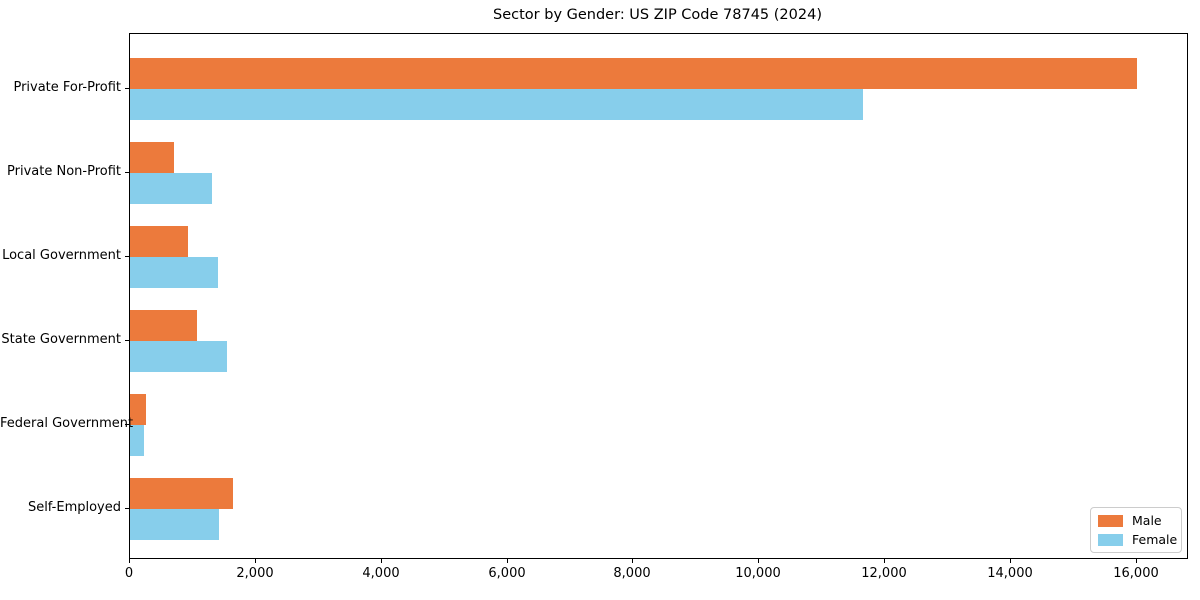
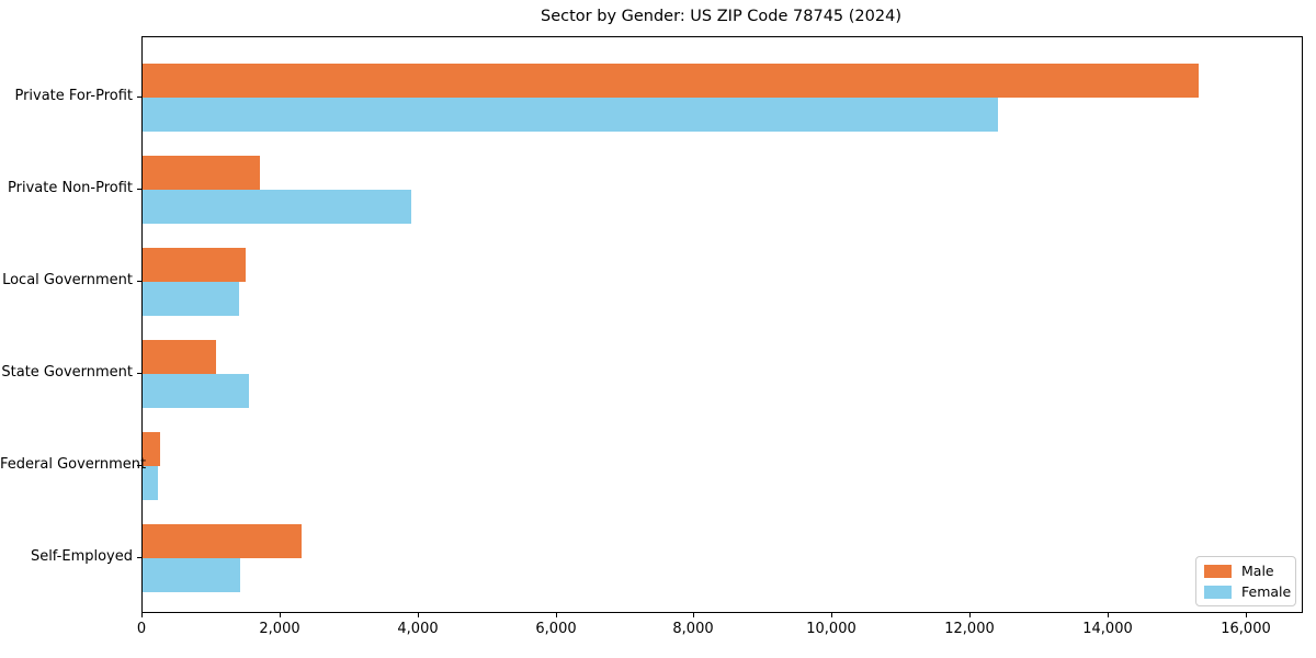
Male/Private For-Profit: 16000 -> 15300
Female/Private For-Profit: 11600 -> 12400
Male/Private Non-Profit: 700 -> 1700
Female/Private Non-Profit: 1300 -> 3900
Male/Local Government: 900 -> 1500
Male/Self-Employed: 1600 -> 2300
